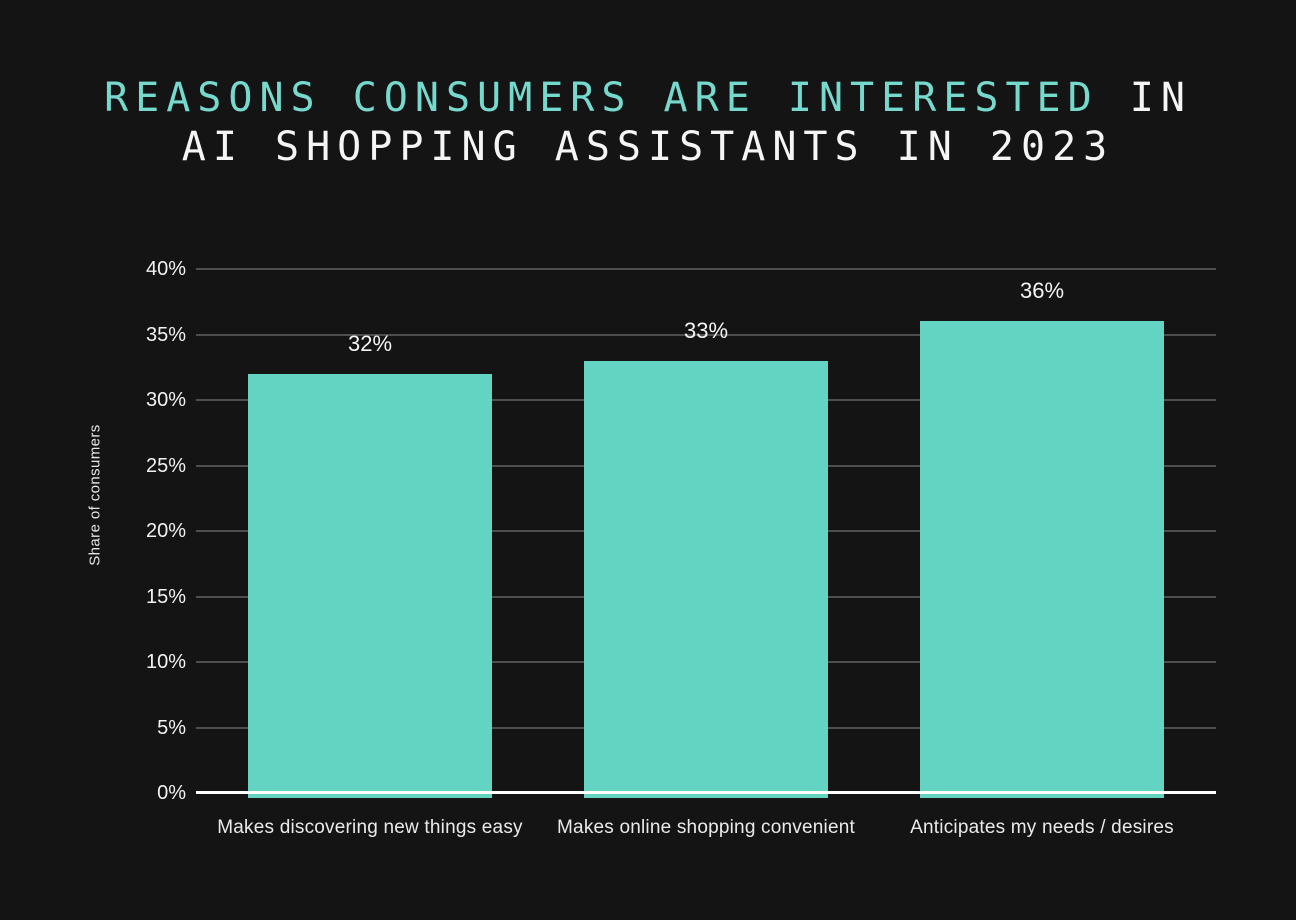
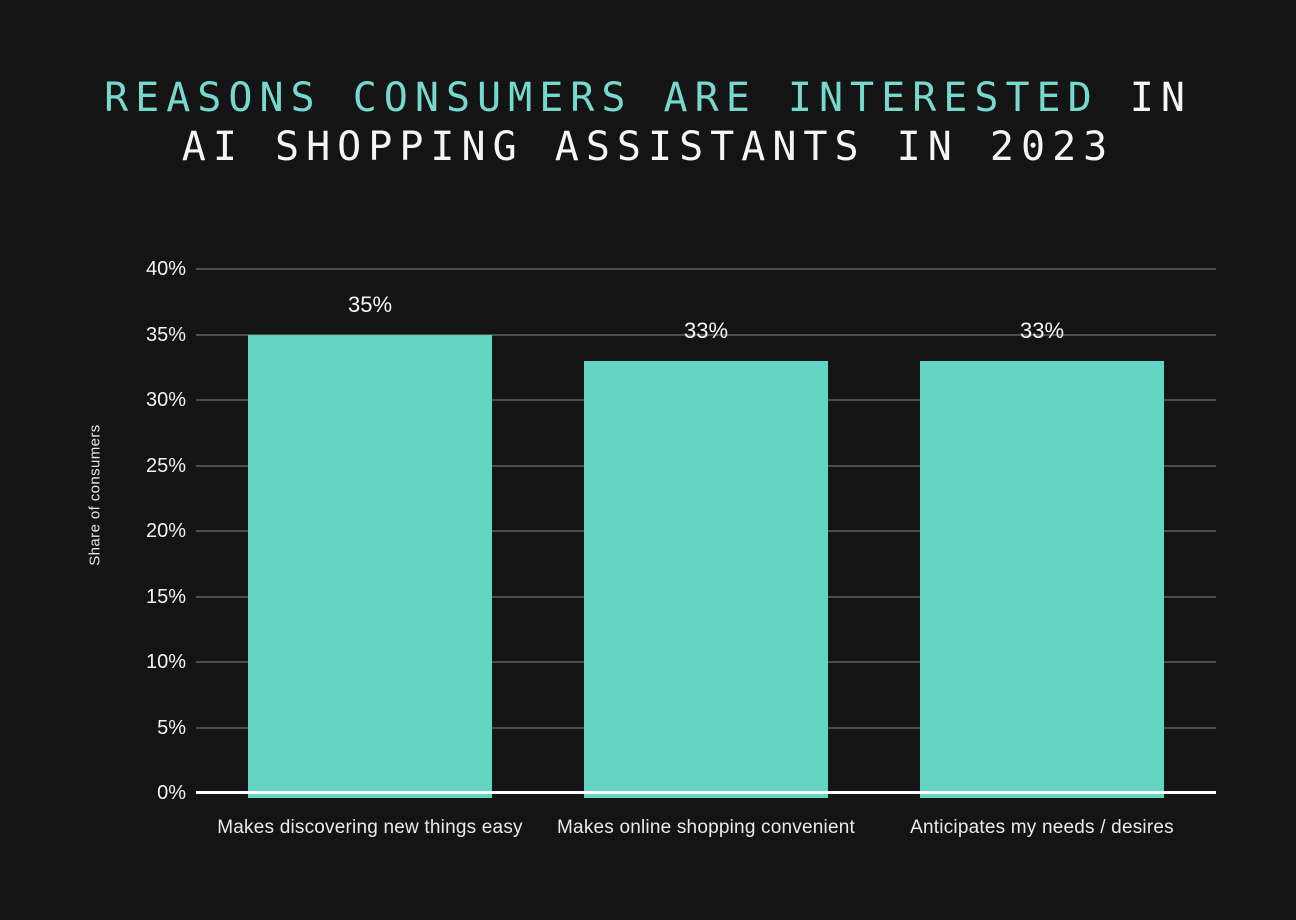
Makes discovering new things easy: 32% -> 35%
Anticipates my needs / desires: 36% -> 33%
